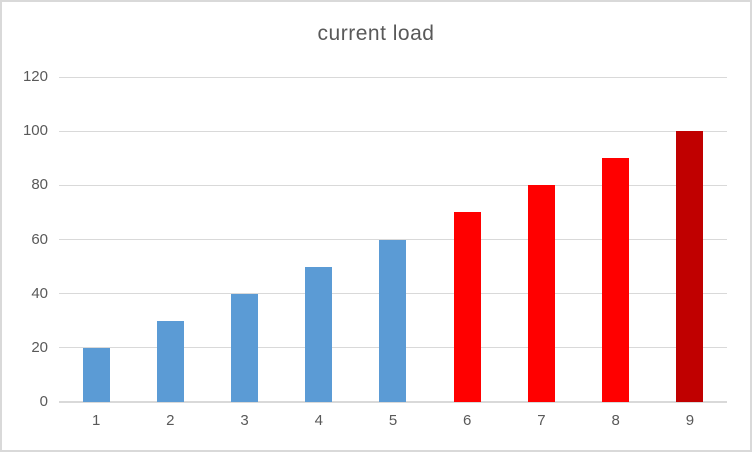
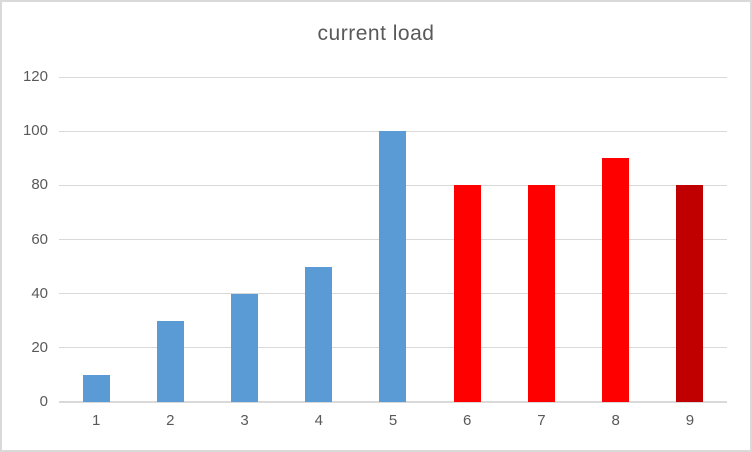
1: 20 -> 10
5: 60 -> 100
6: 70 -> 80
9: 100 -> 80
